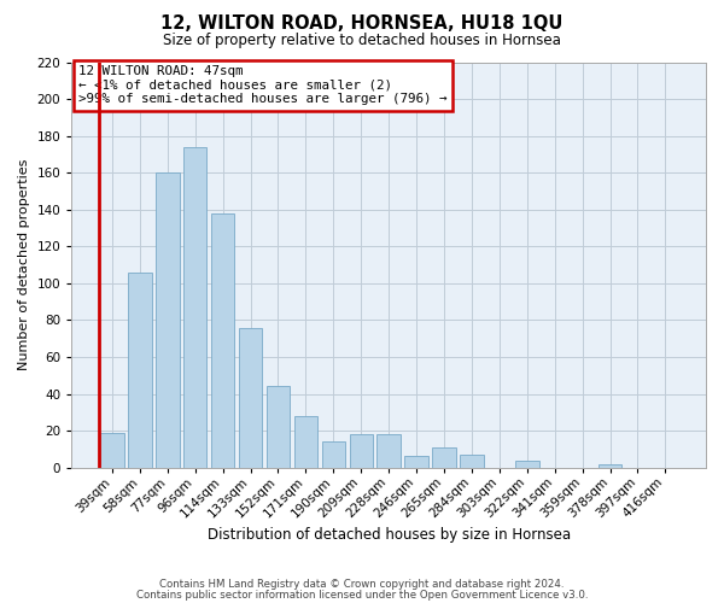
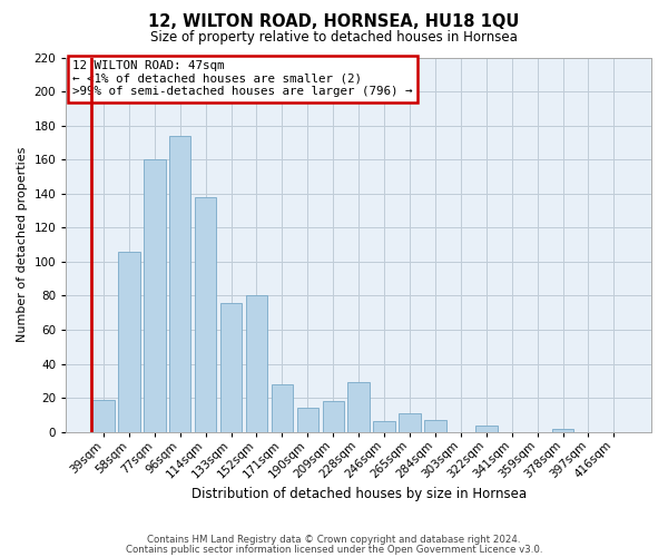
152sqm: 44 -> 80
228sqm: 18 -> 29
